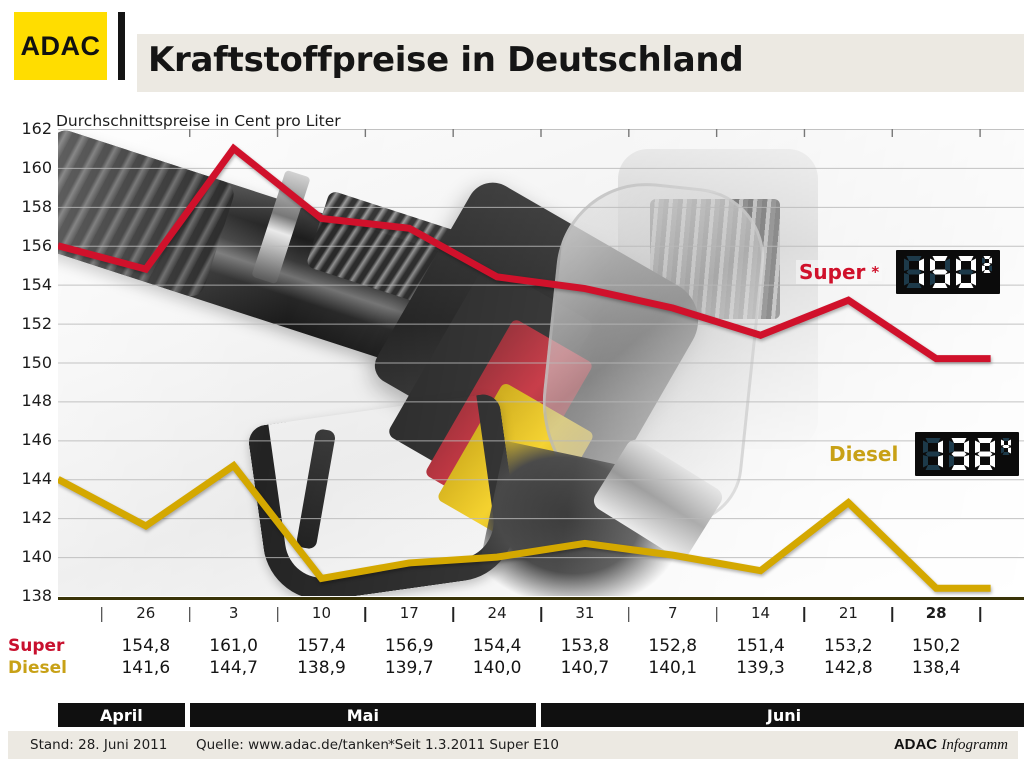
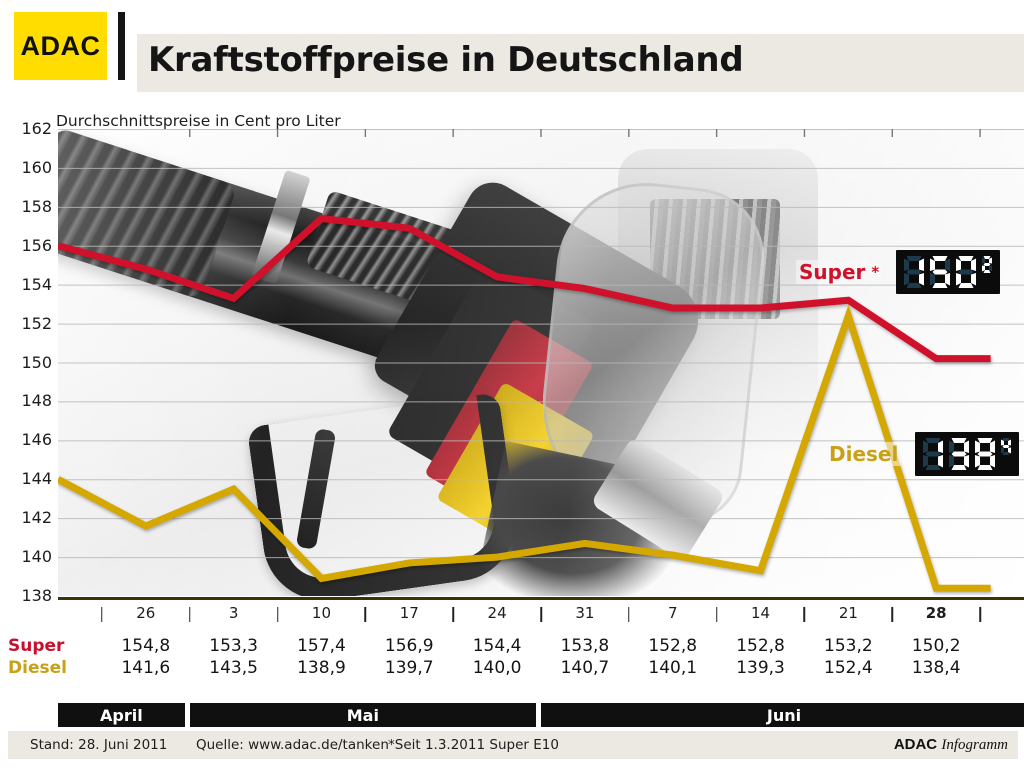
Super/3: 161,0 -> 153,3
Diesel/3: 144,7 -> 143,5
Super/14: 151,4 -> 152,8
Diesel/21: 142,8 -> 152,4
